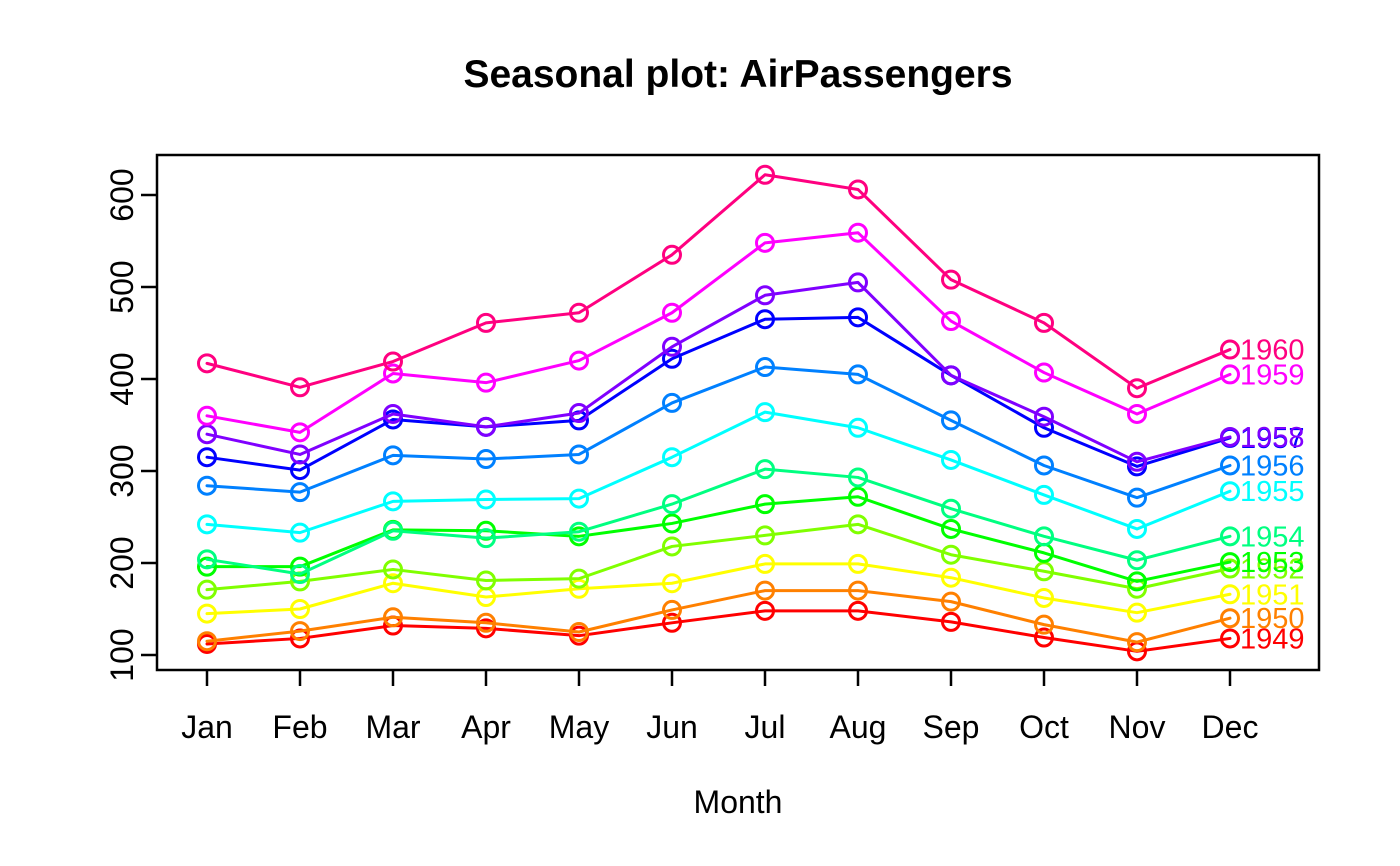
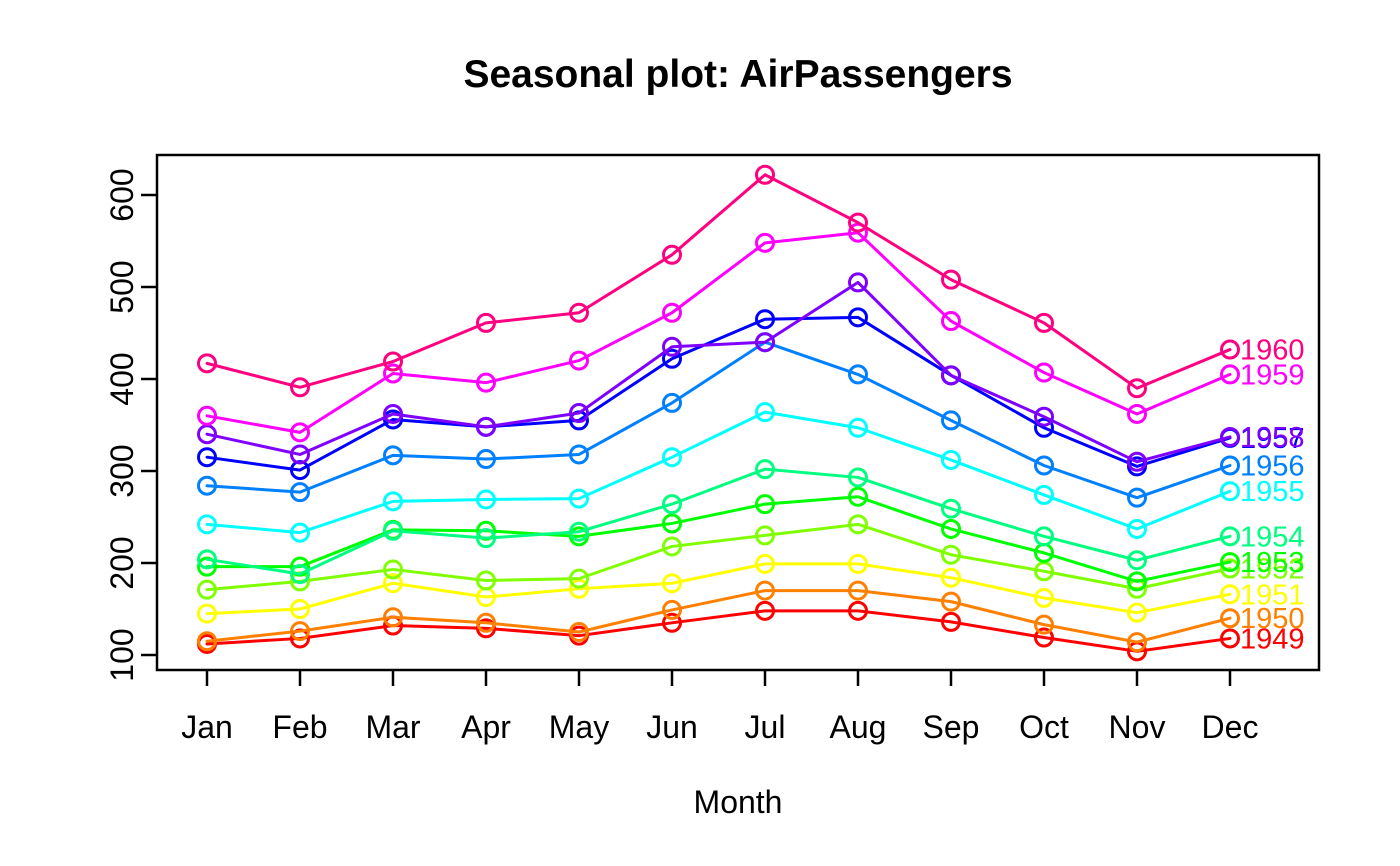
1956/Jul: 410 -> 440
1958/Jul: 490 -> 440
1960/Aug: 610 -> 570
